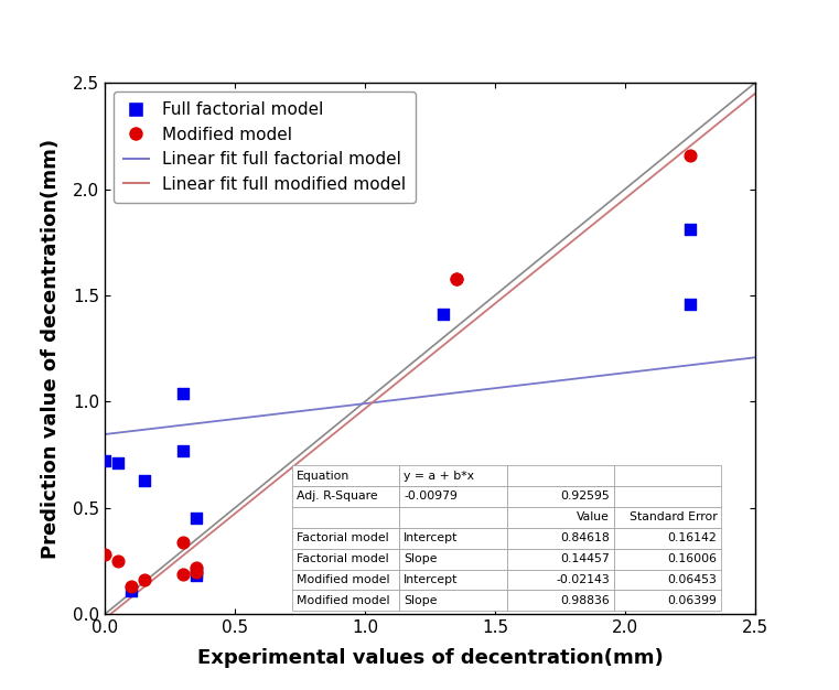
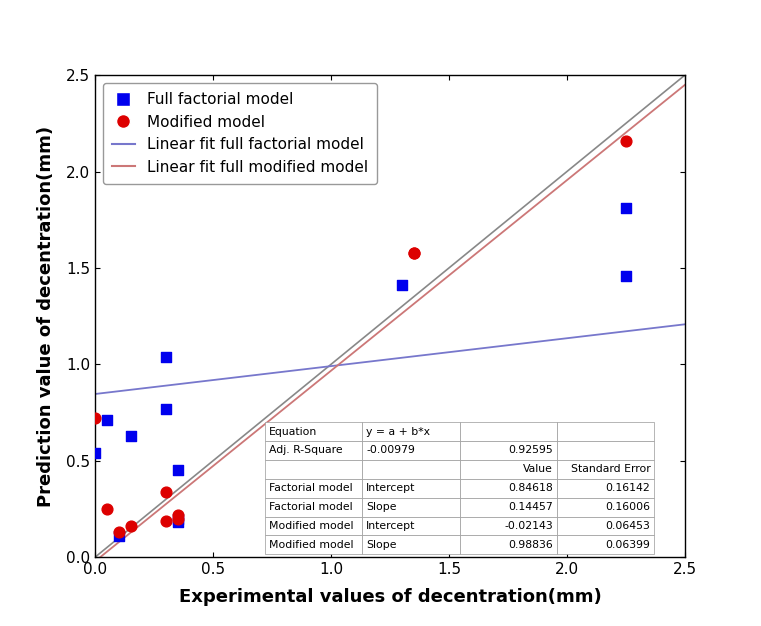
Full factorial model/0.0: 0.72 -> 0.54
Modified model/0.0: 0.28 -> 0.72
